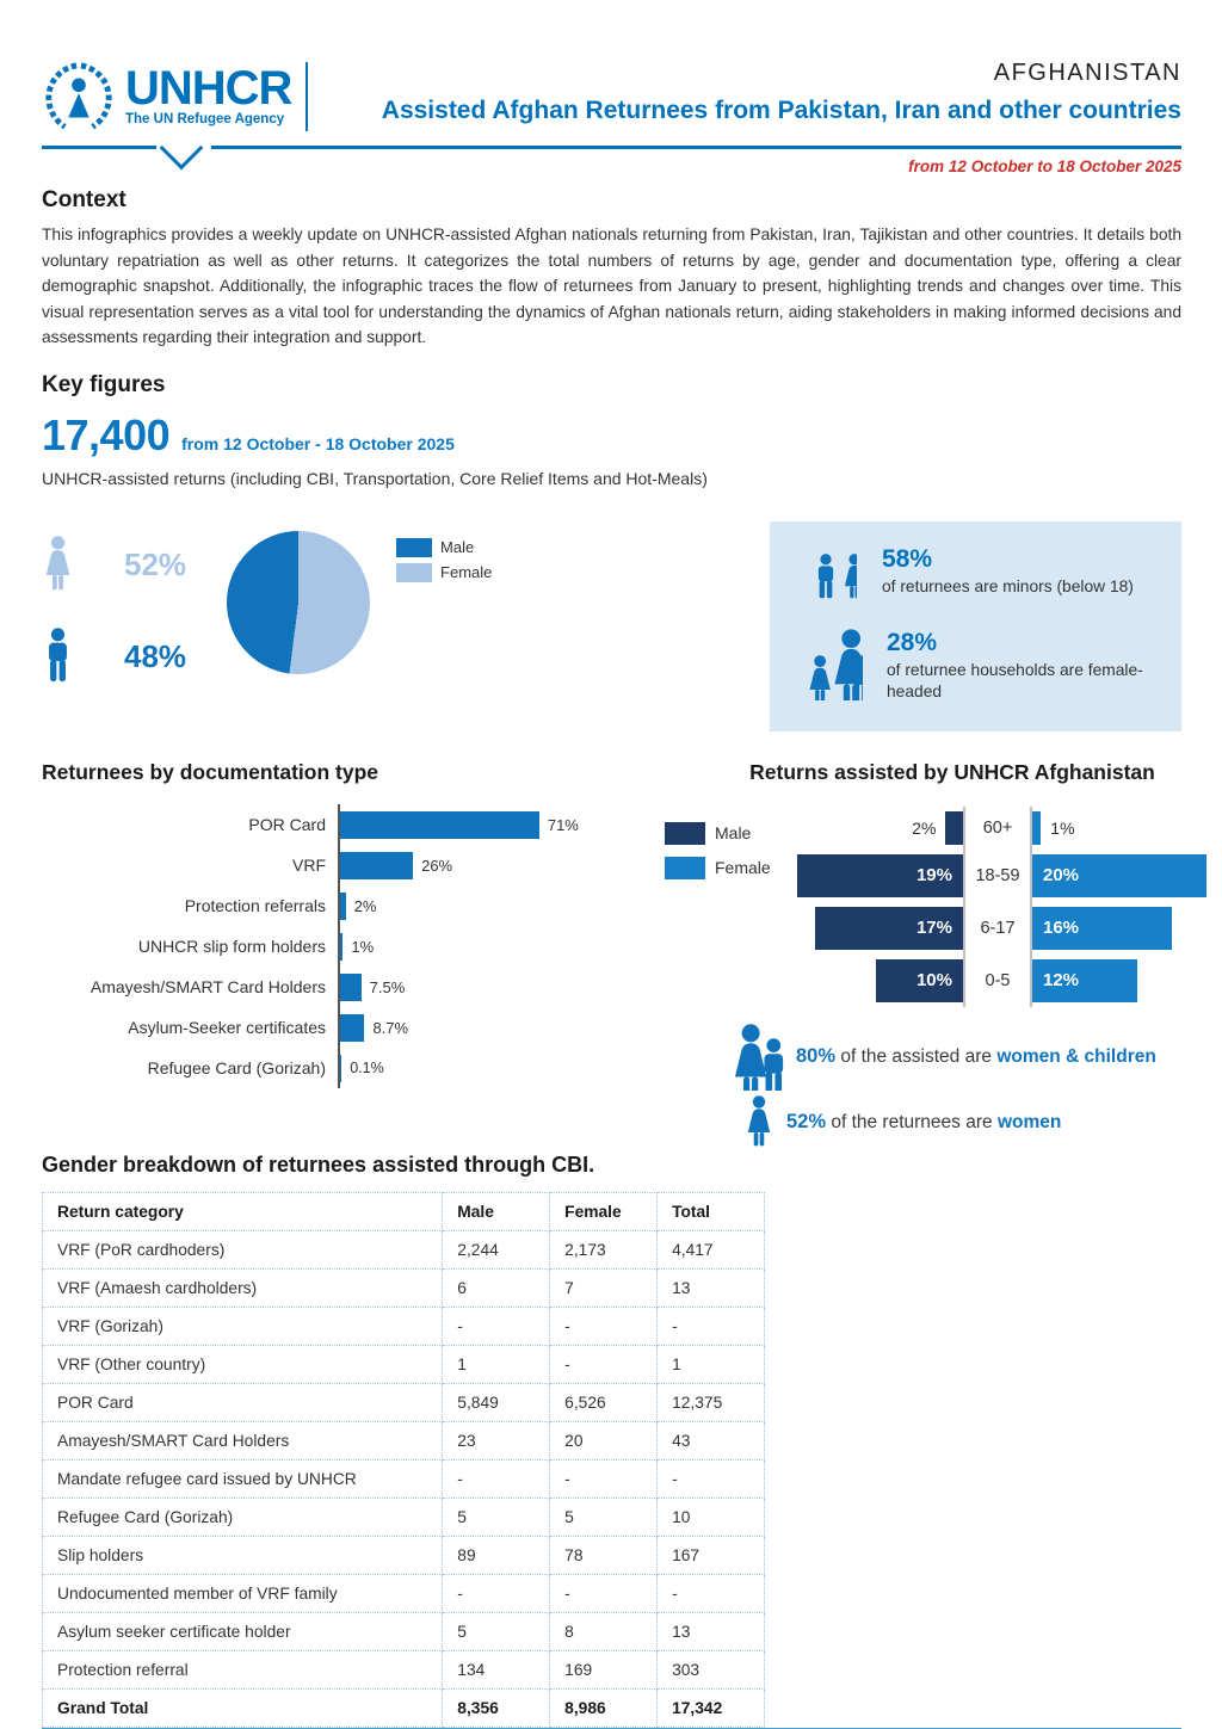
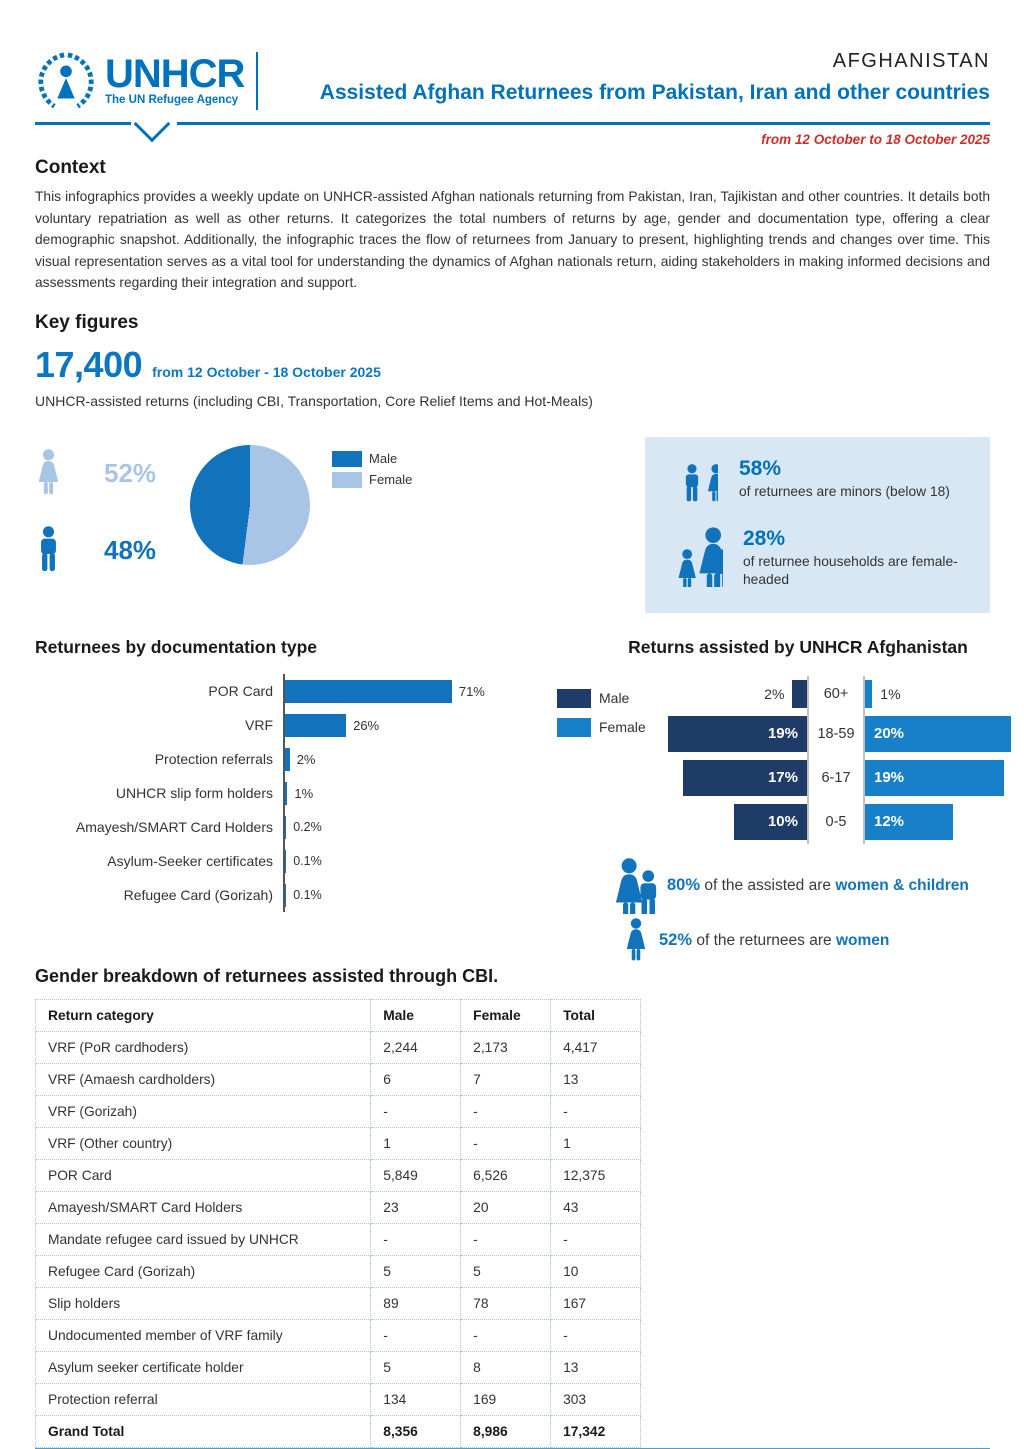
Returnees by documentation type/Amayesh/SMART Card Holders: 7.5% -> 0.2%
Returnees by documentation type/Asylum-Seeker certificates: 8.7% -> 0.1%
Returns assisted by UNHCR Afghanistan/Female/6-17: 16% -> 19%
